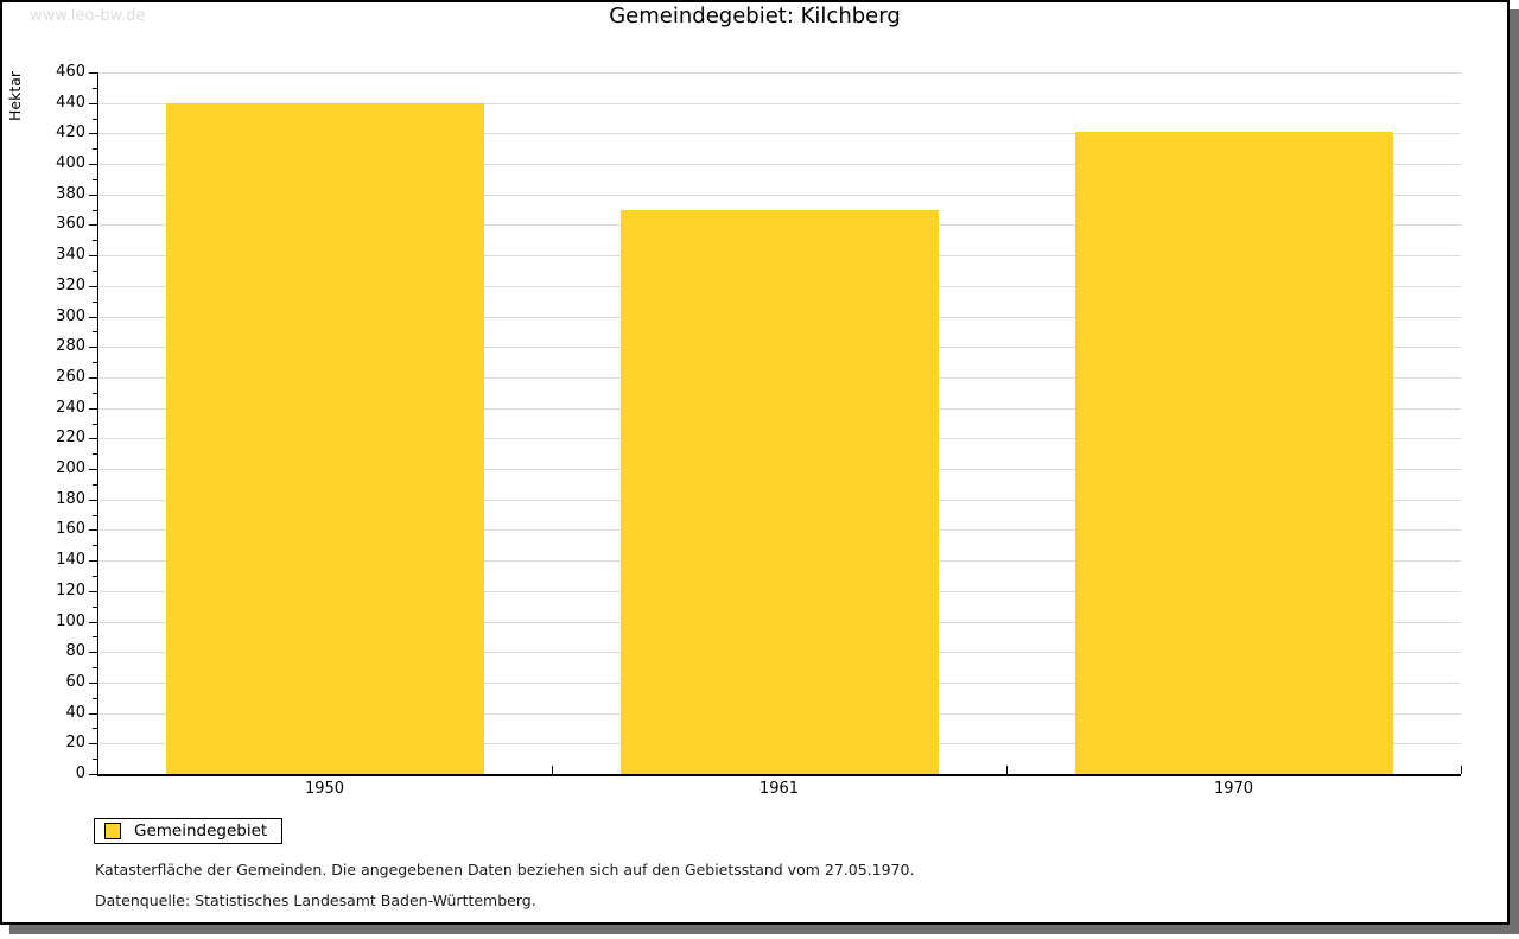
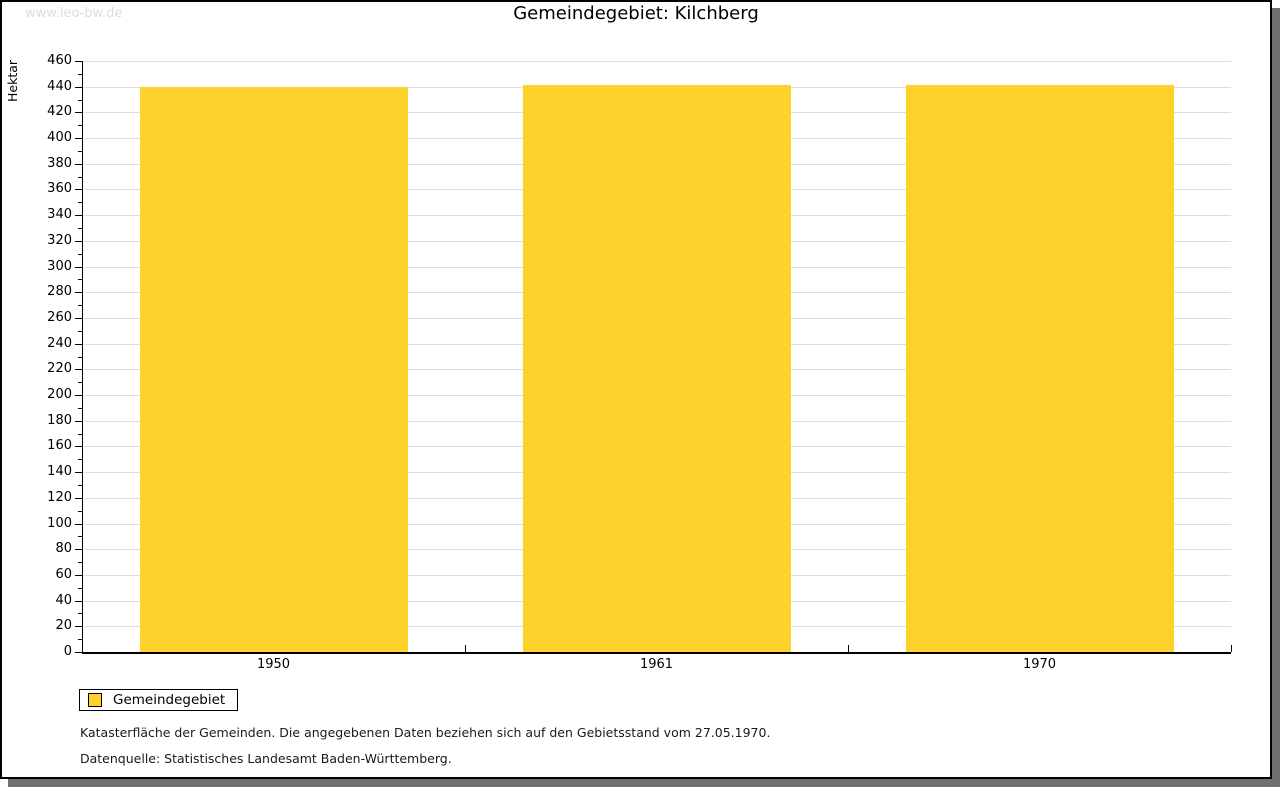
1961: 370 -> 441
1970: 421 -> 441
